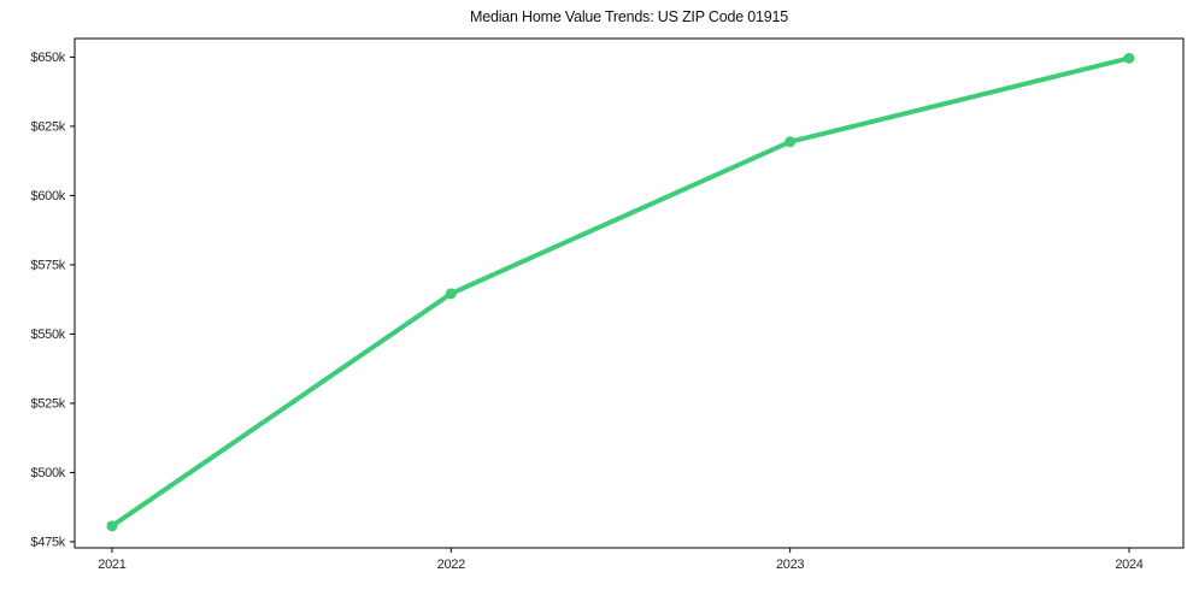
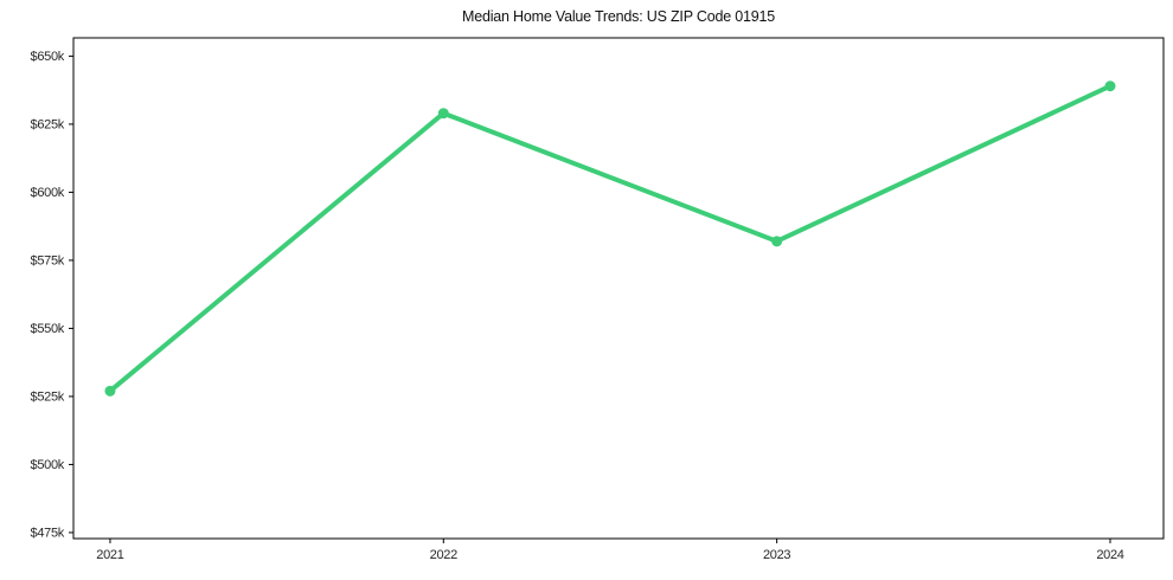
2021: $481k -> $527k
2022: $565k -> $629k
2023: $619k -> $582k
2024: $650k -> $639k
